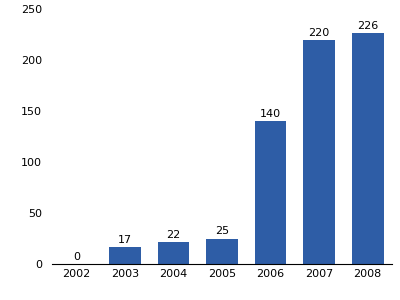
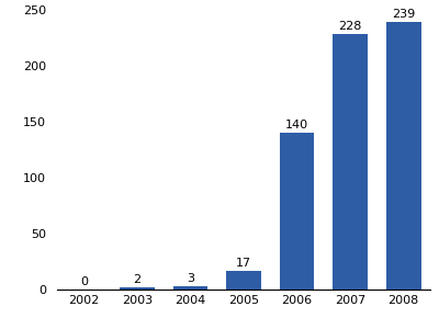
2003: 17 -> 2
2004: 22 -> 3
2005: 25 -> 17
2007: 220 -> 228
2008: 226 -> 239
